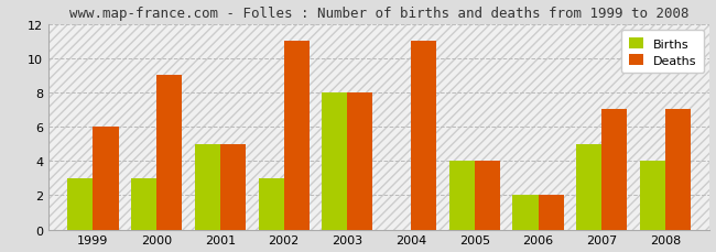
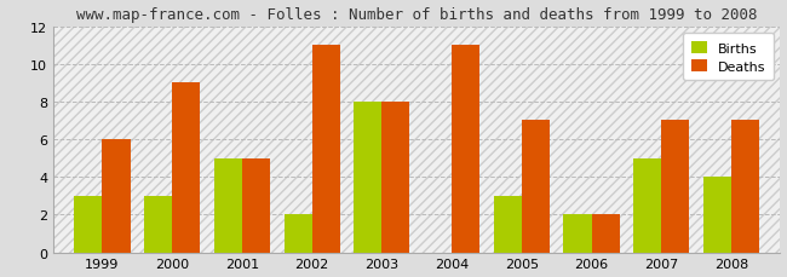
Births/2002: 3 -> 2
Births/2005: 4 -> 3
Deaths/2005: 4 -> 7
